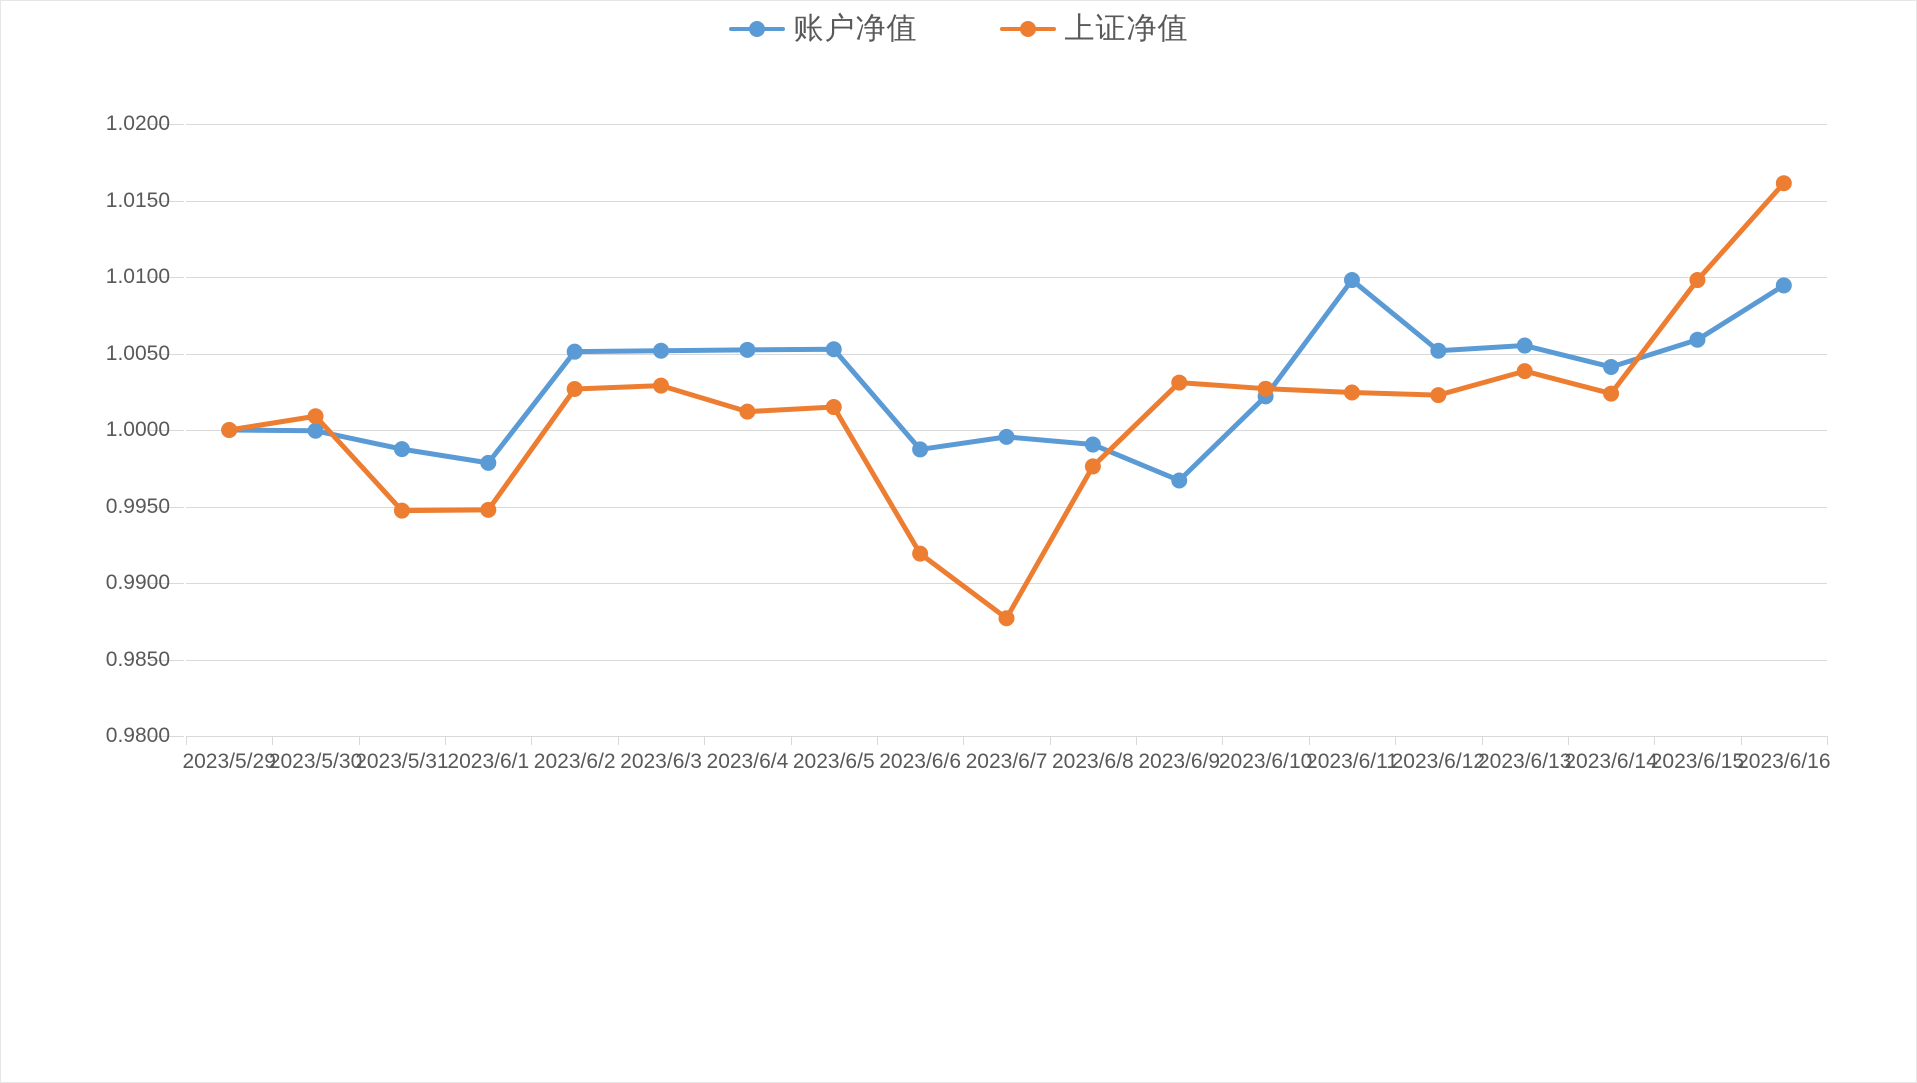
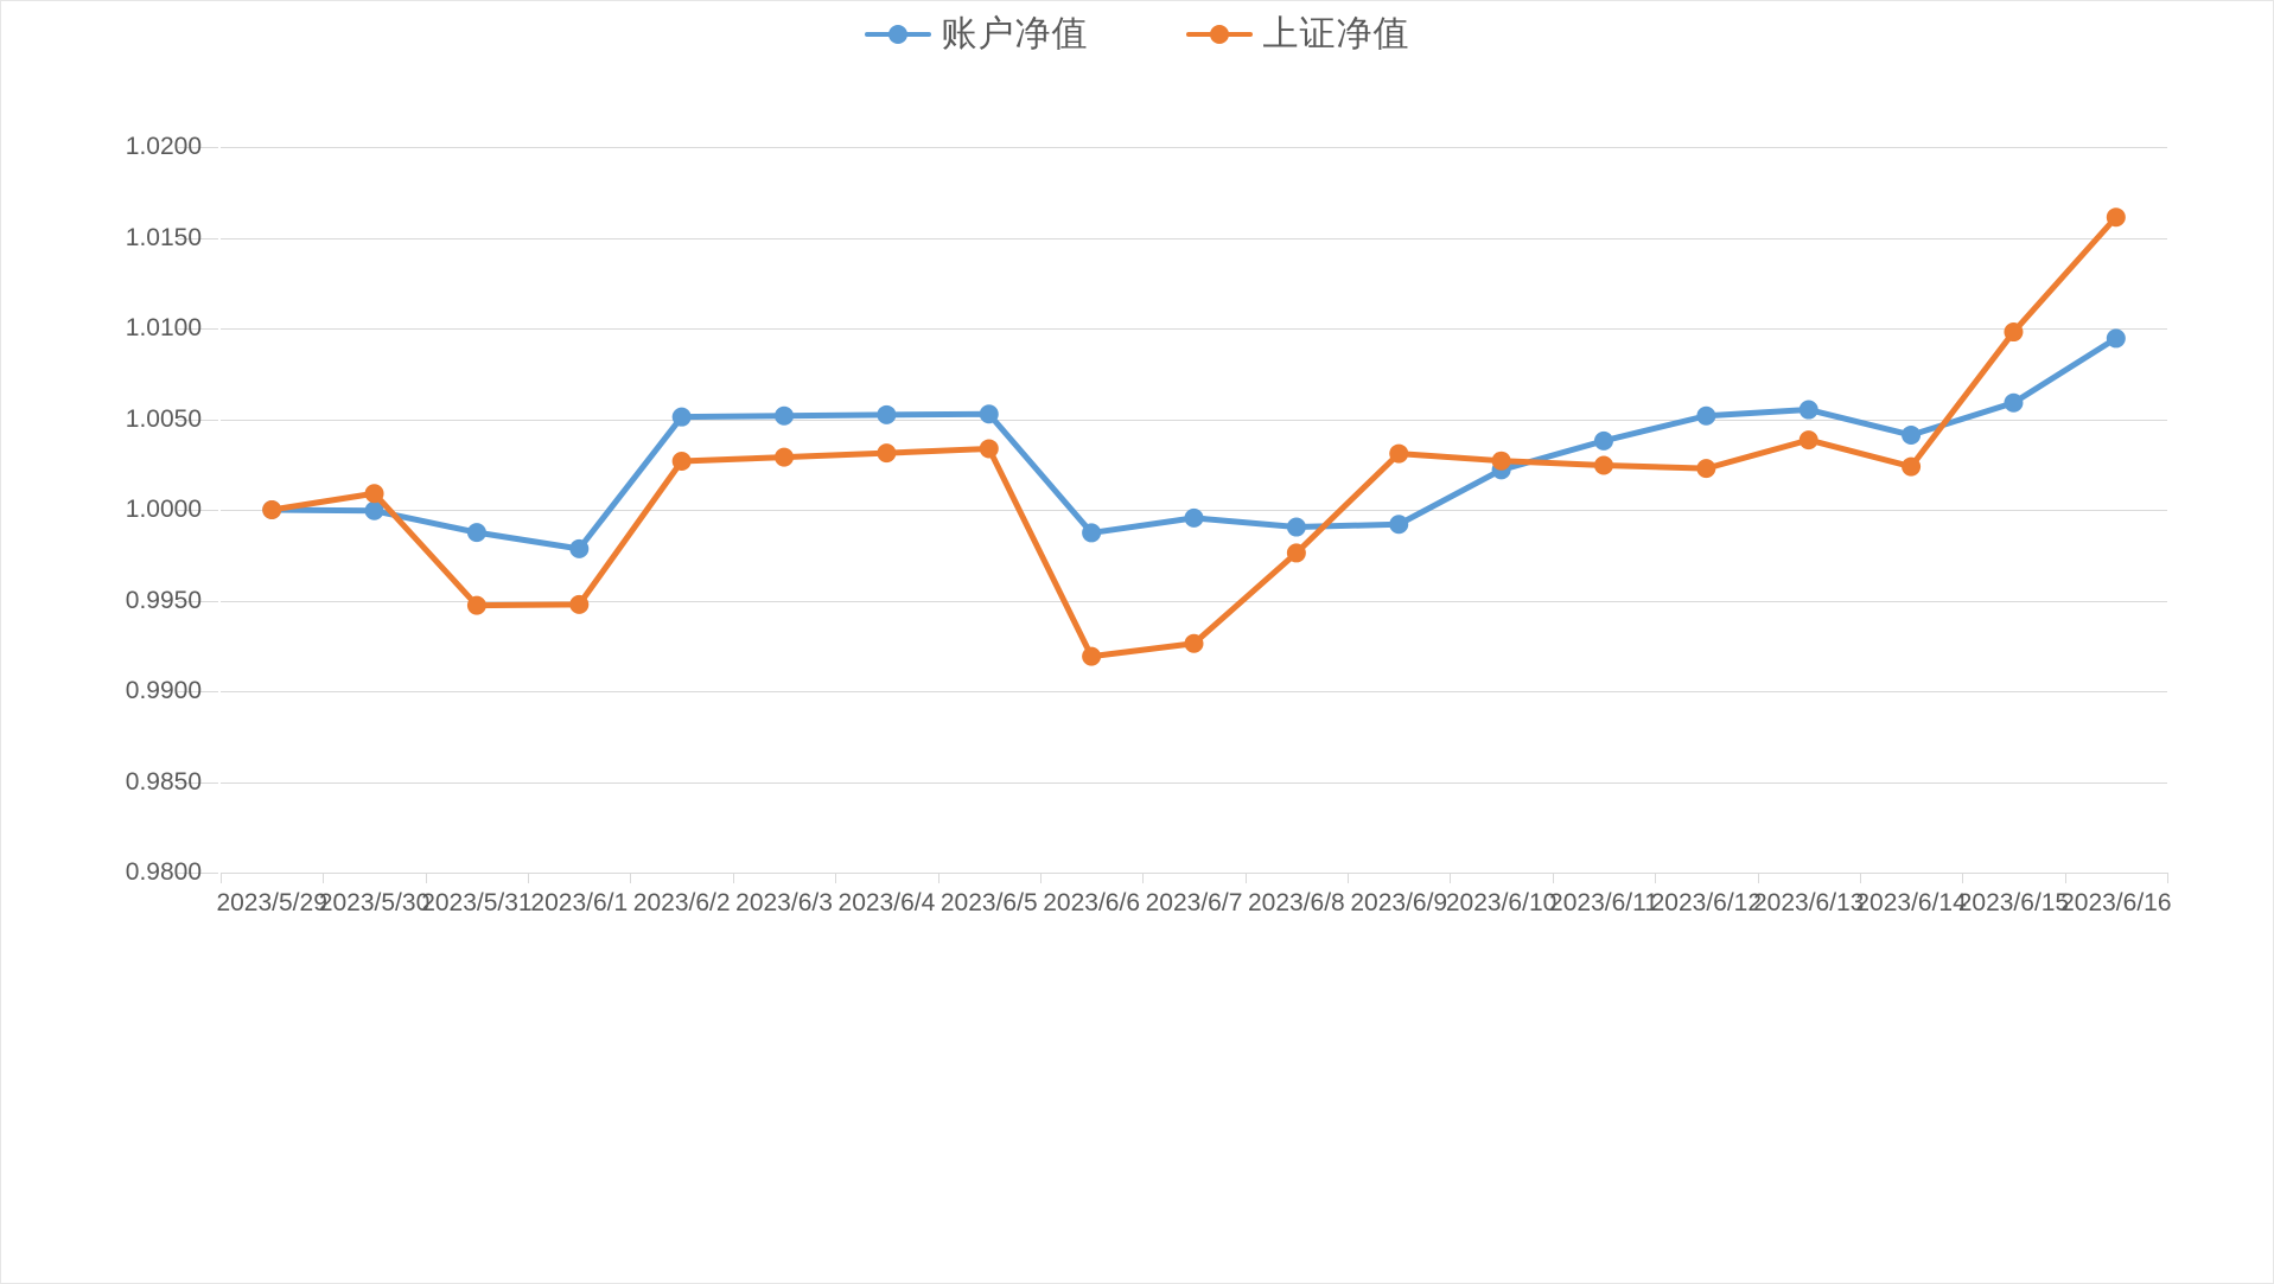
上证净值/2023/6/4: 1.0012 -> 1.0031
上证净值/2023/6/5: 1.0015 -> 1.0034
上证净值/2023/6/7: 0.9877 -> 0.9926
账户净值/2023/6/9: 0.9967 -> 0.9992
账户净值/2023/6/11: 1.0098 -> 1.0038
